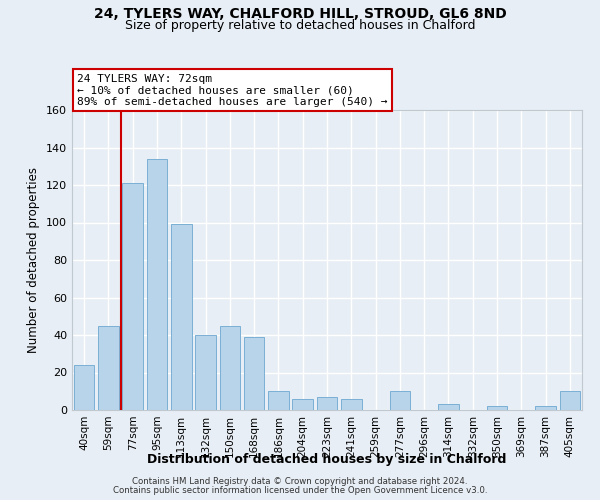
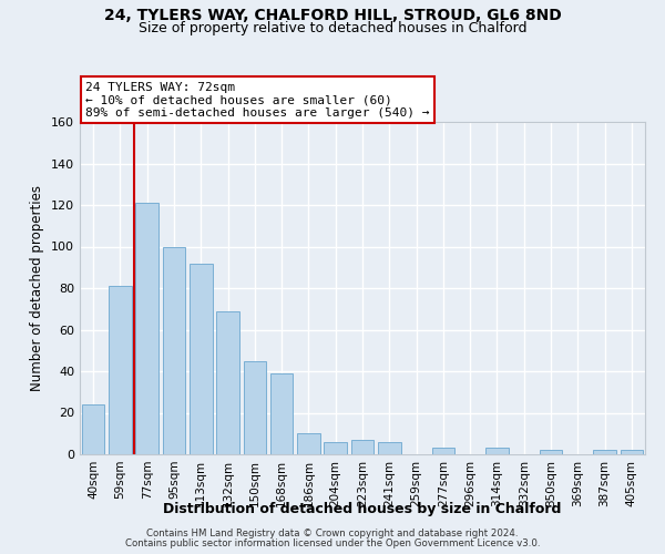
59sqm: 45 -> 81
95sqm: 134 -> 100
113sqm: 99 -> 92
132sqm: 40 -> 69
277sqm: 10 -> 3
405sqm: 10 -> 2
